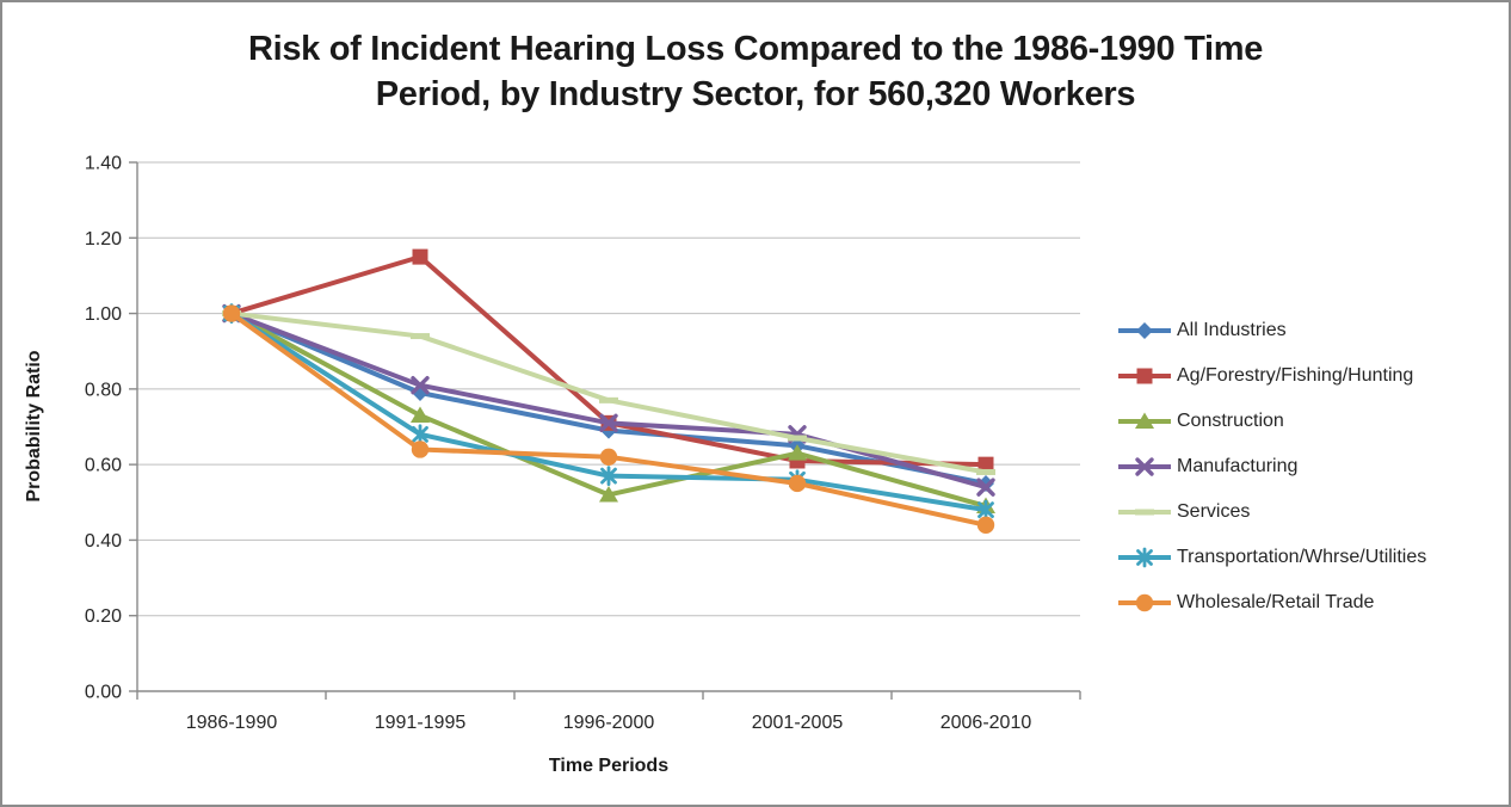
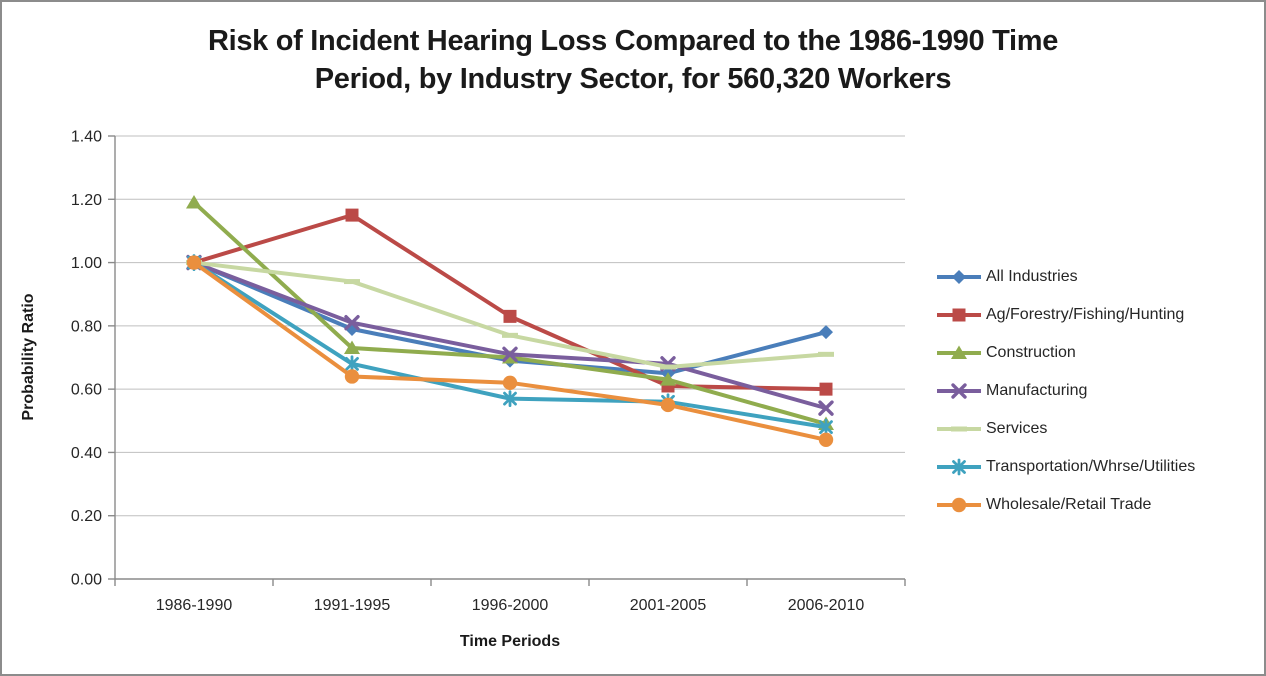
Construction/1986-1990: 1.00 -> 1.19
Ag/Forestry/Fishing/Hunting/1996-2000: 0.71 -> 0.83
Construction/1996-2000: 0.52 -> 0.70
All Industries/2006-2010: 0.55 -> 0.78
Services/2006-2010: 0.58 -> 0.71
